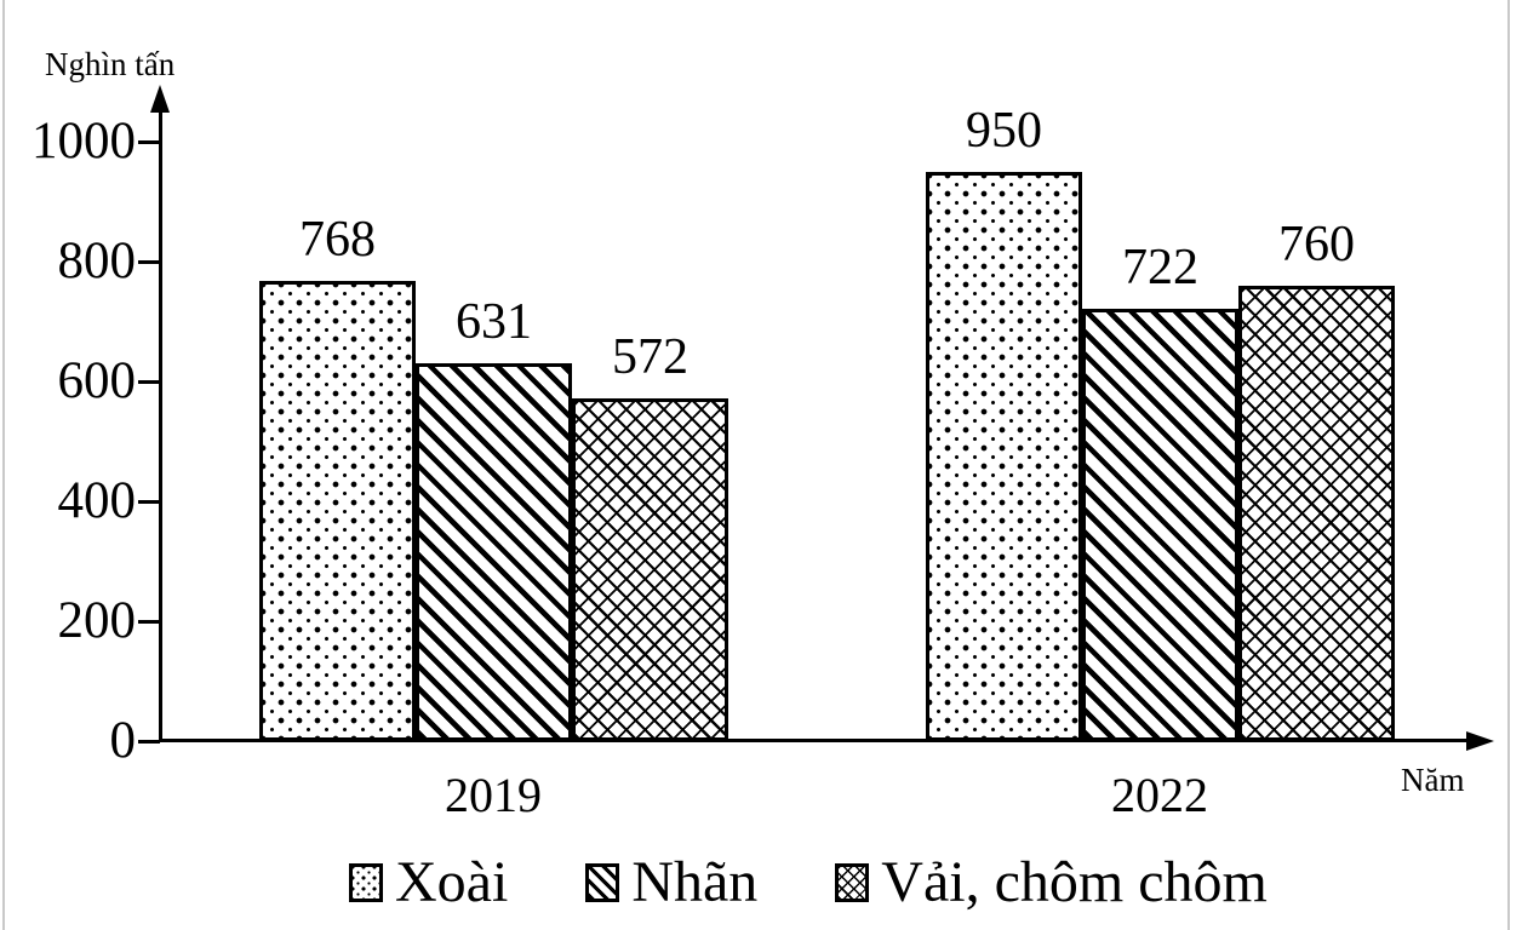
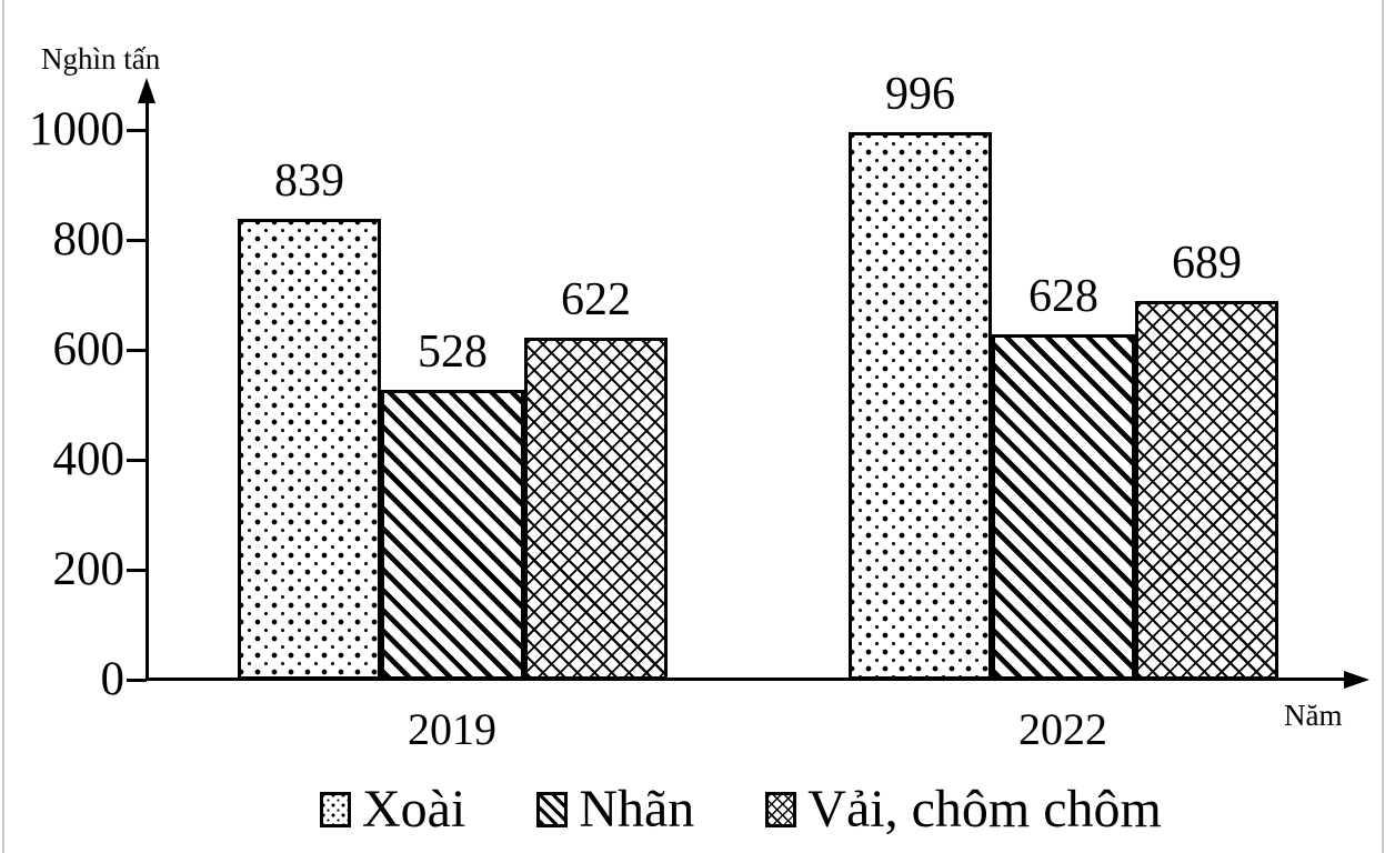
Xoài/2019: 768 -> 839
Nhãn/2019: 631 -> 528
Vải, chôm chôm/2019: 572 -> 622
Xoài/2022: 950 -> 996
Nhãn/2022: 722 -> 628
Vải, chôm chôm/2022: 760 -> 689
